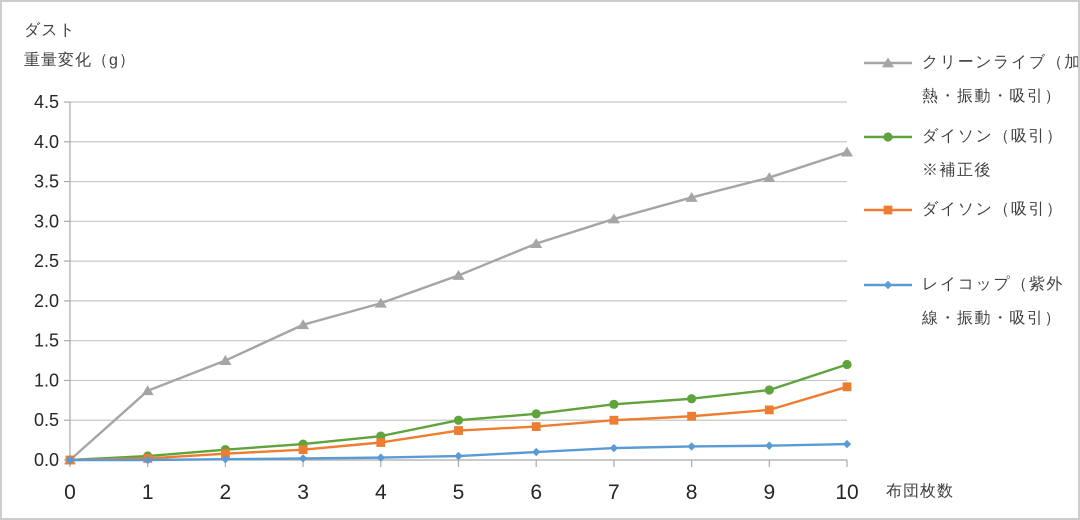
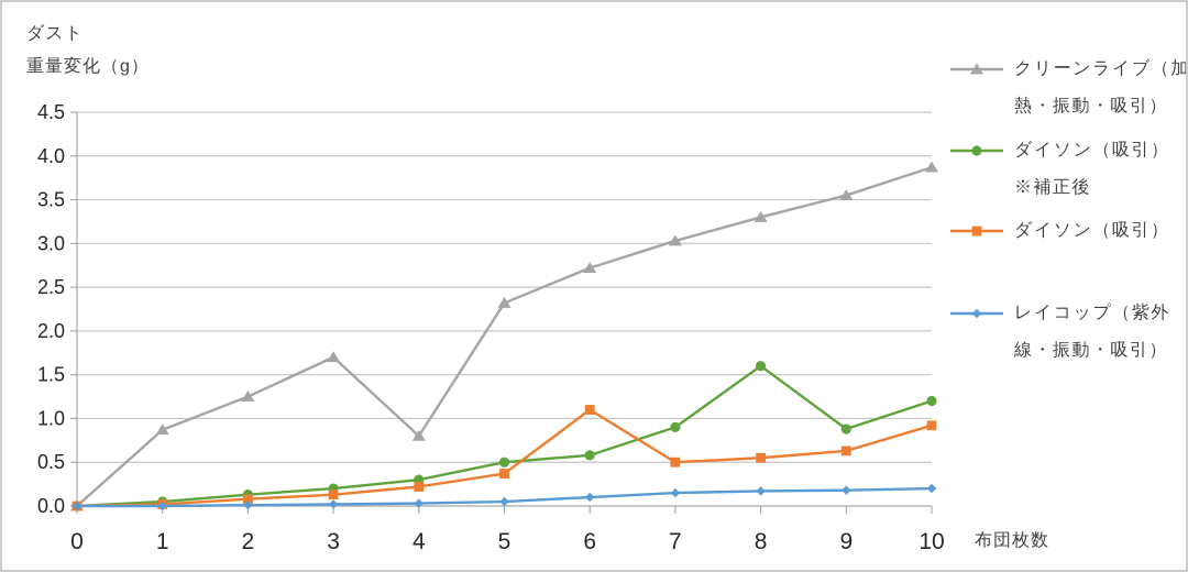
クリーンライブ（加熱・振動・吸引）/4: 2.0 -> 0.8
ダイソン（吸引）/6: 0.4 -> 1.1
ダイソン（吸引）※補正後/7: 0.7 -> 0.9
ダイソン（吸引）※補正後/8: 0.8 -> 1.6
